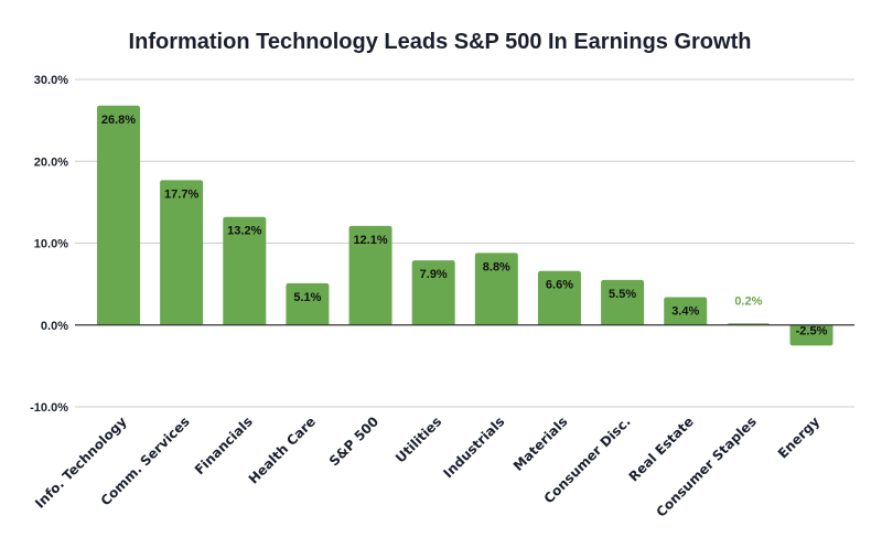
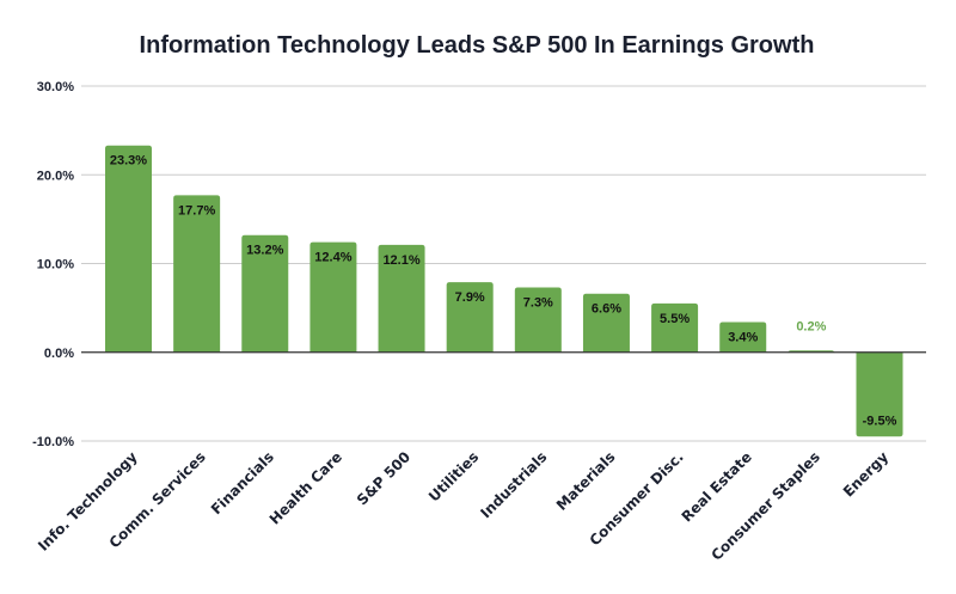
Info. Technology: 26.8% -> 23.3%
Health Care: 5.1% -> 12.4%
Industrials: 8.8% -> 7.3%
Energy: -2.5% -> -9.5%
